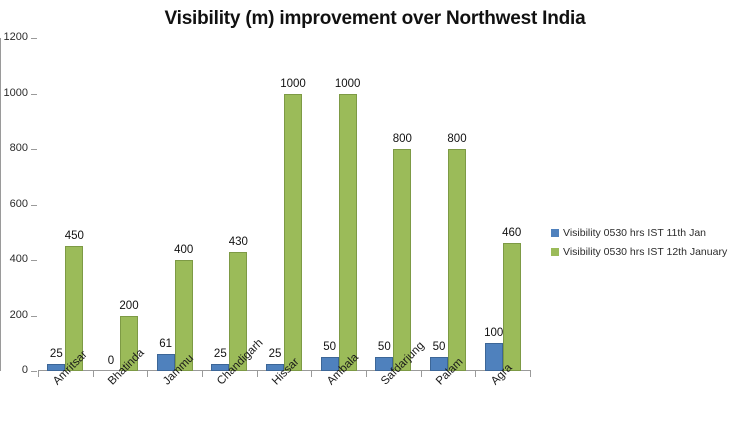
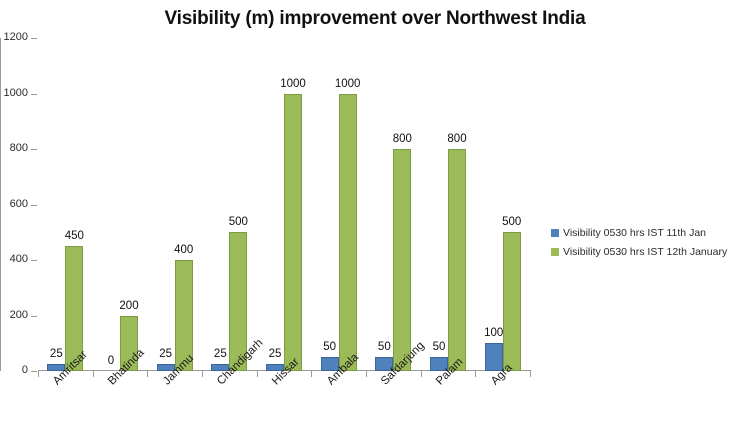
Visibility 0530 hrs IST 11th Jan/Jammu: 61 -> 25
Visibility 0530 hrs IST 12th January/Chandigarh: 430 -> 500
Visibility 0530 hrs IST 12th January/Agra: 460 -> 500
